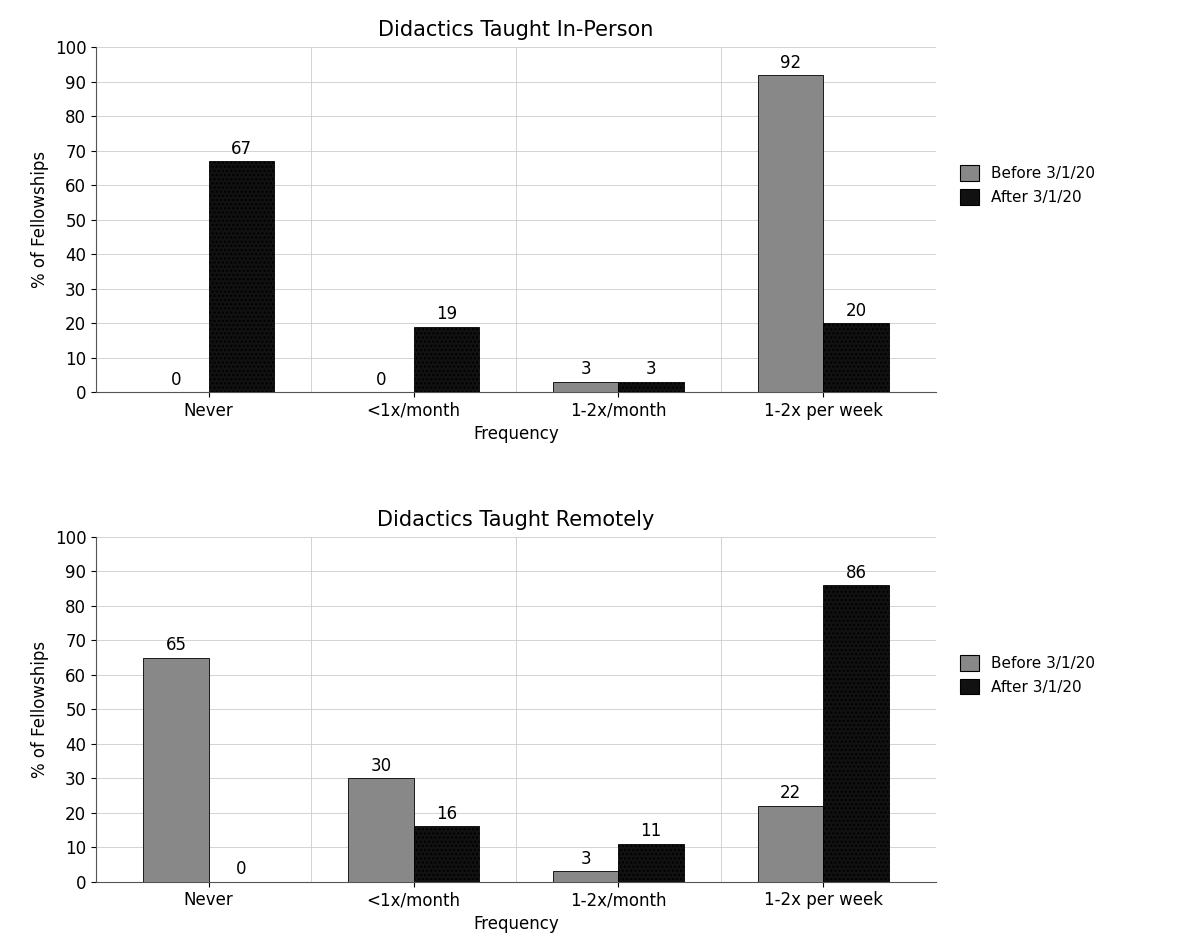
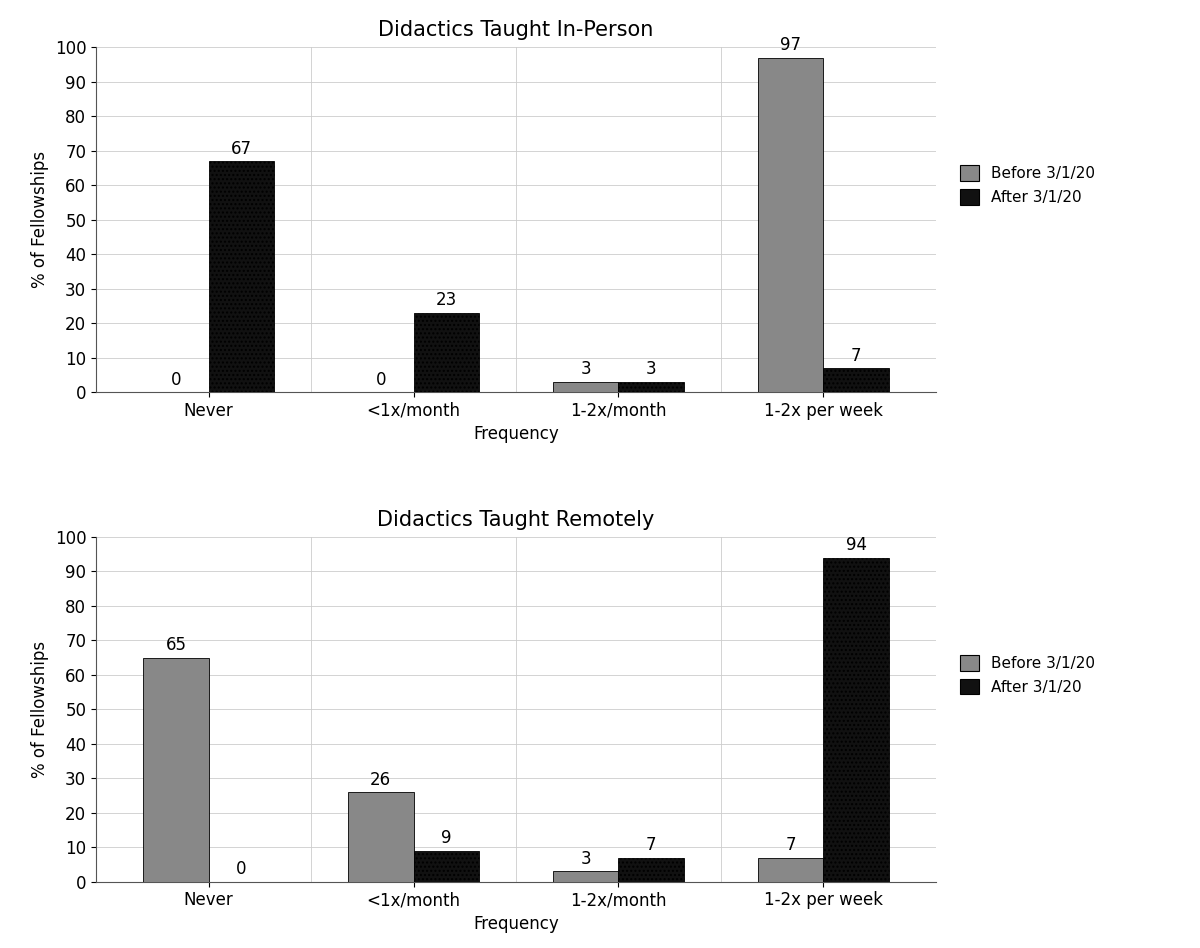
Didactics Taught In-Person/After 3/1/20/<1x/month: 19 -> 23
Didactics Taught In-Person/Before 3/1/20/1-2x per week: 92 -> 97
Didactics Taught In-Person/After 3/1/20/1-2x per week: 20 -> 7
Didactics Taught Remotely/Before 3/1/20/<1x/month: 30 -> 26
Didactics Taught Remotely/After 3/1/20/<1x/month: 16 -> 9
Didactics Taught Remotely/After 3/1/20/1-2x/month: 11 -> 7
Didactics Taught Remotely/Before 3/1/20/1-2x per week: 22 -> 7
Didactics Taught Remotely/After 3/1/20/1-2x per week: 86 -> 94
